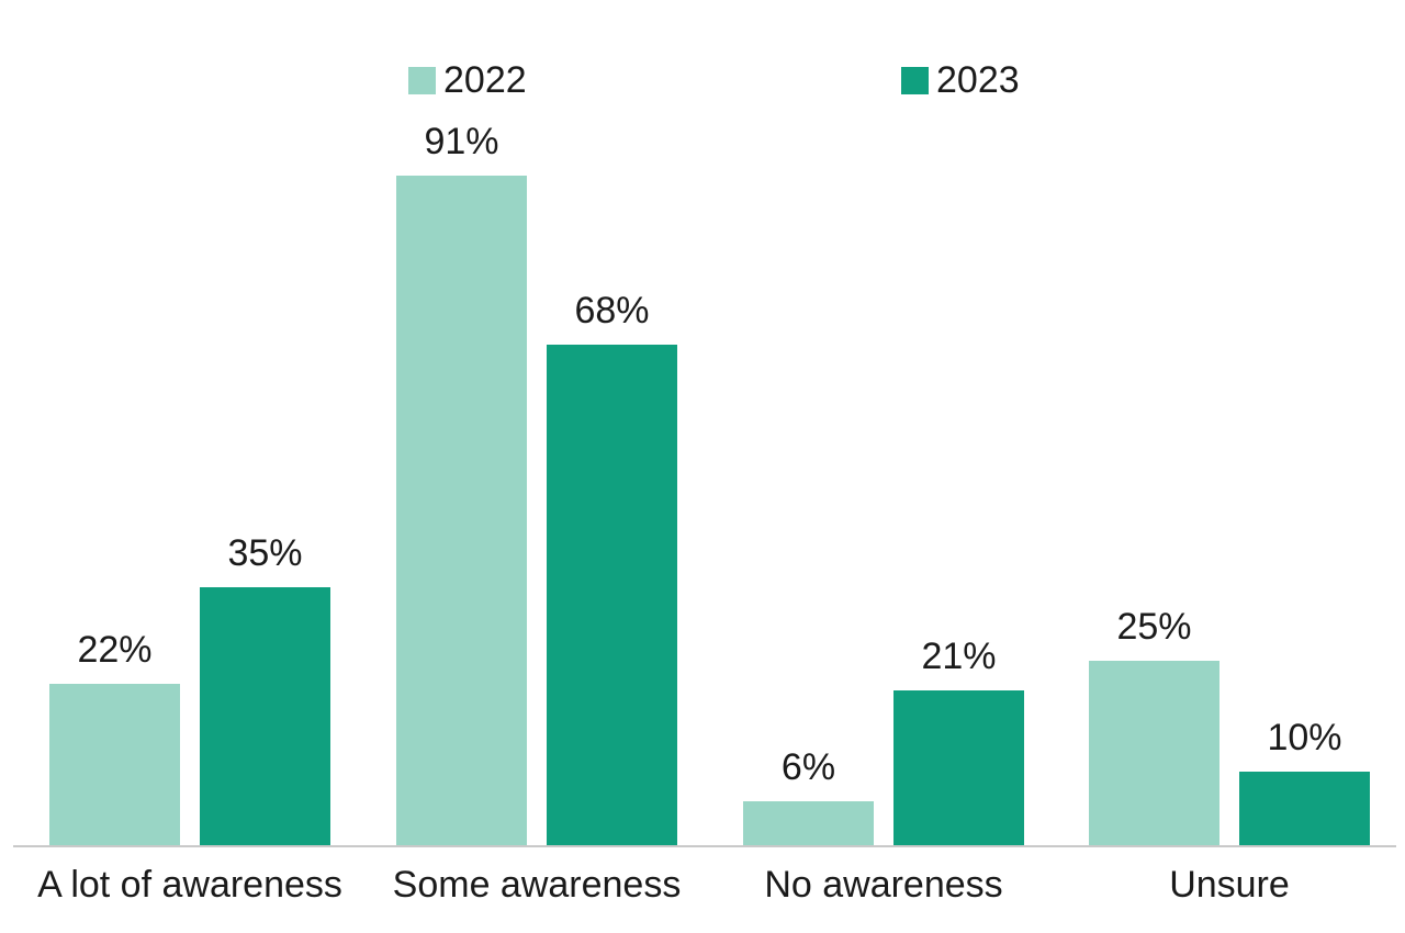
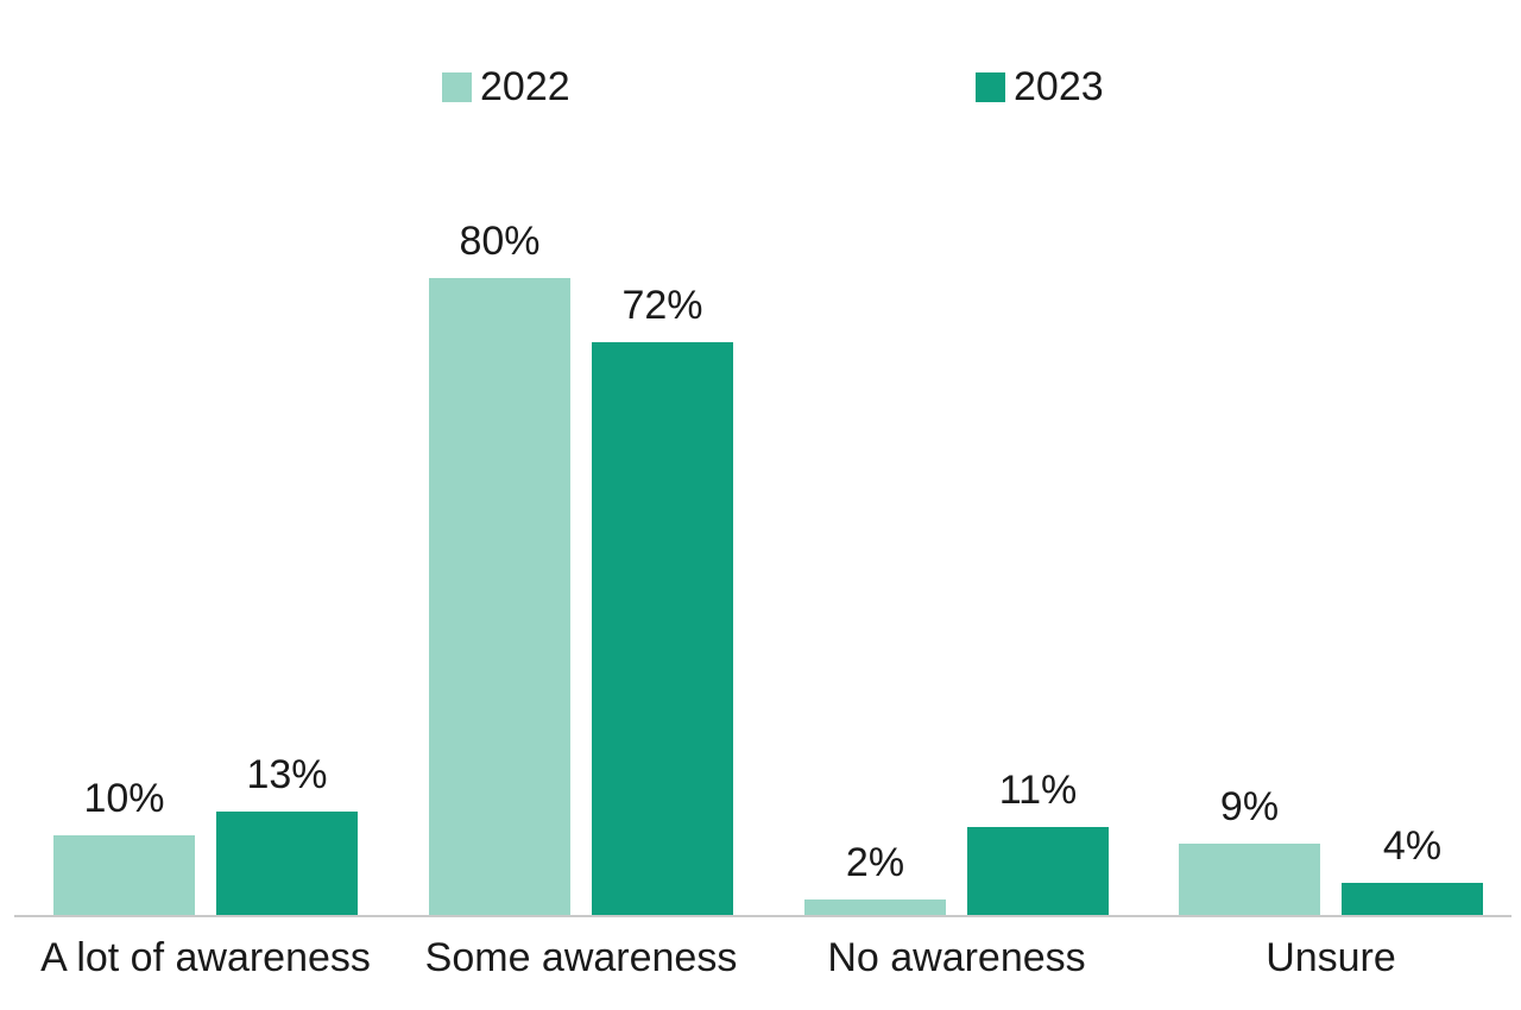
2022/A lot of awareness: 22% -> 10%
2023/A lot of awareness: 35% -> 13%
2022/Some awareness: 91% -> 80%
2023/Some awareness: 68% -> 72%
2022/No awareness: 6% -> 2%
2023/No awareness: 21% -> 11%
2022/Unsure: 25% -> 9%
2023/Unsure: 10% -> 4%
